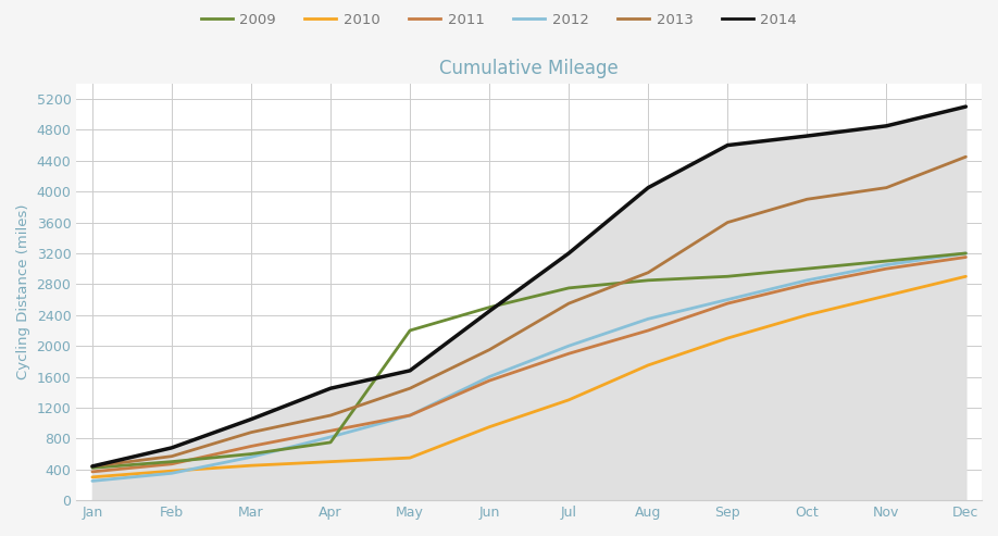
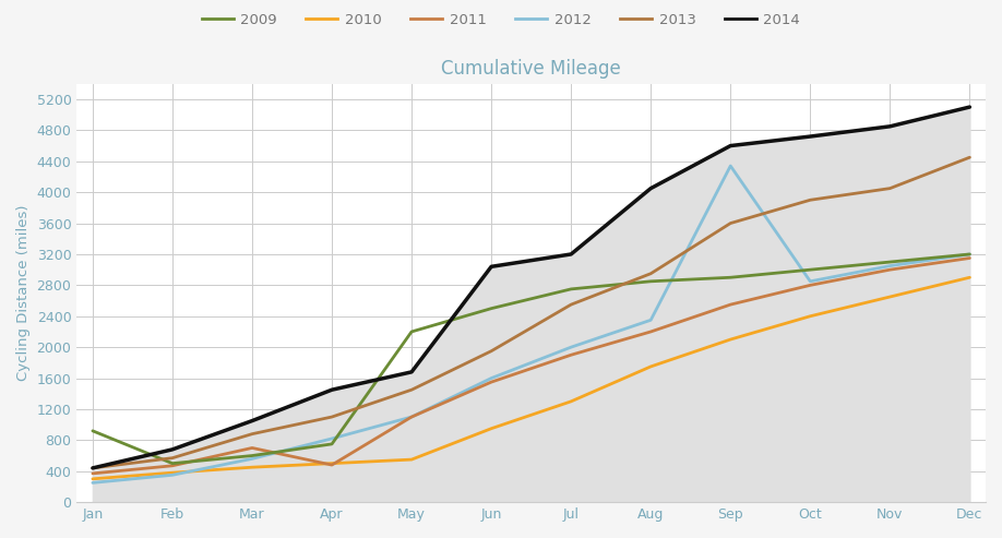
2009/Jan: 420 -> 920
2011/Apr: 900 -> 480
2014/Jun: 2450 -> 3040
2012/Sep: 2600 -> 4340
